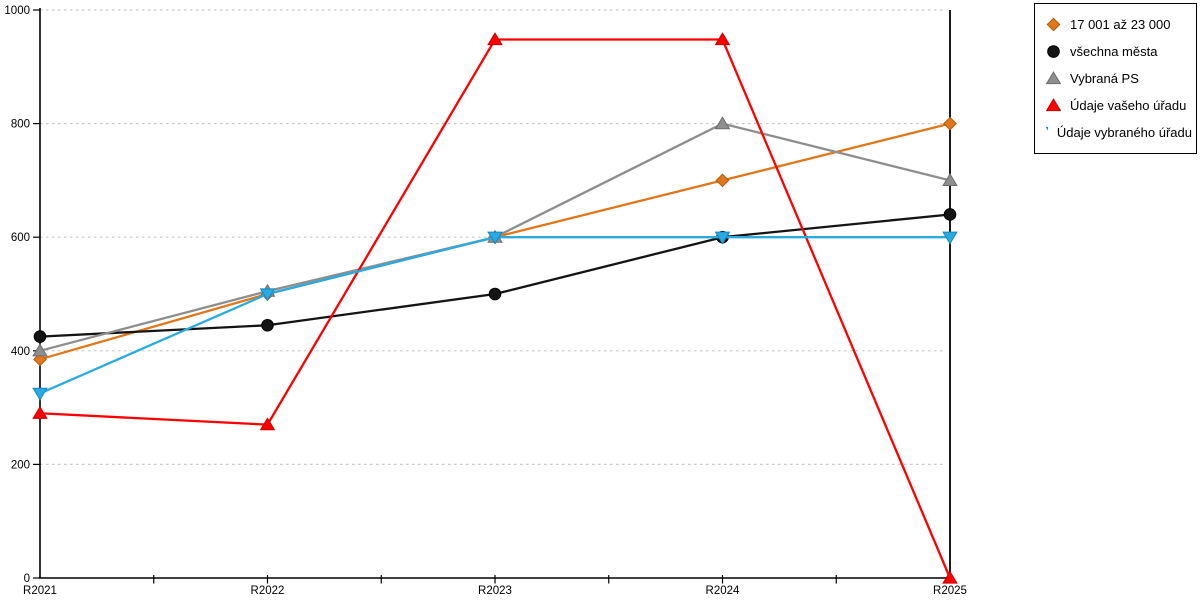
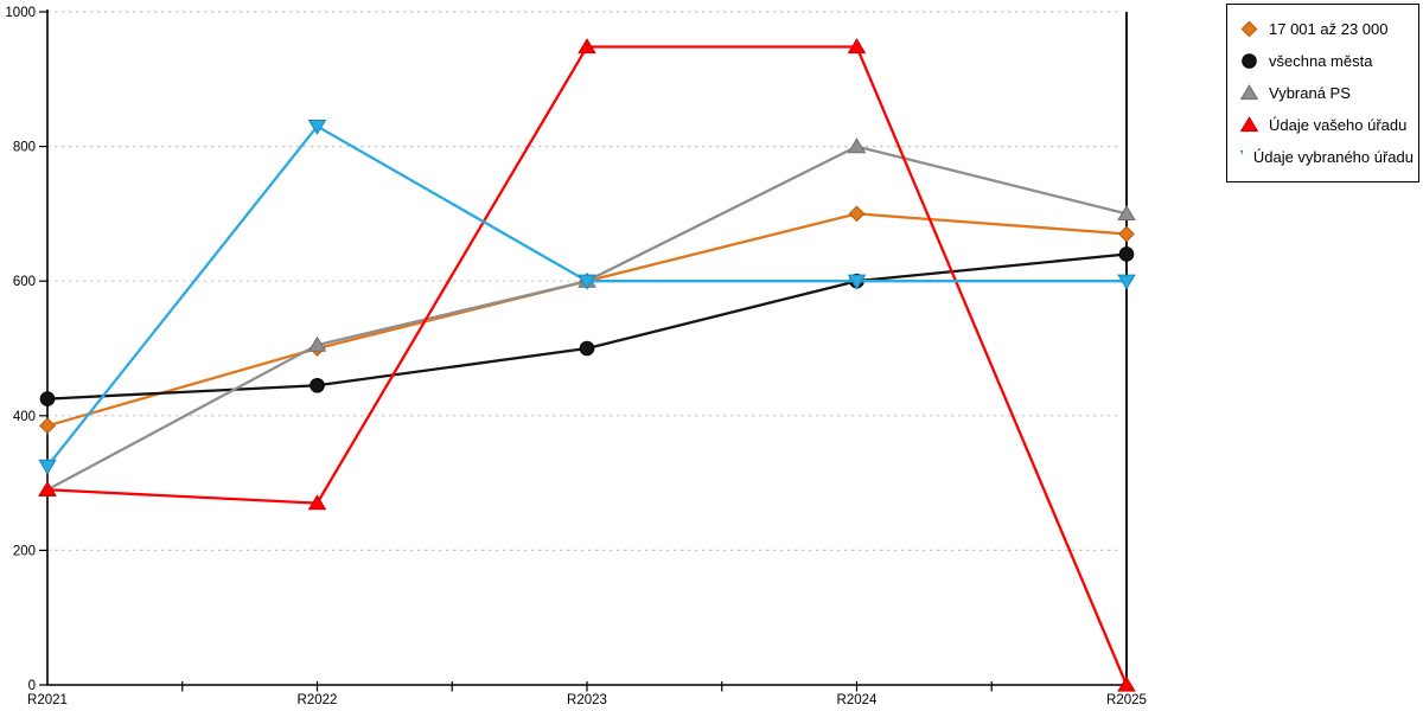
Vybraná PS/R2021: 400 -> 290
Údaje vybraného úřadu/R2022: 500 -> 830
17 001 až 23 000/R2025: 800 -> 670
